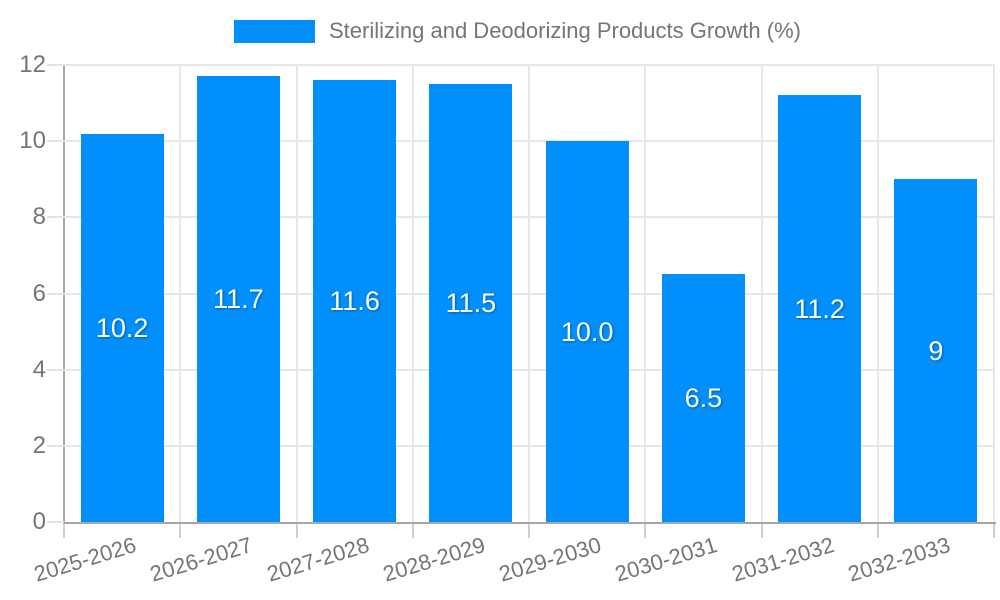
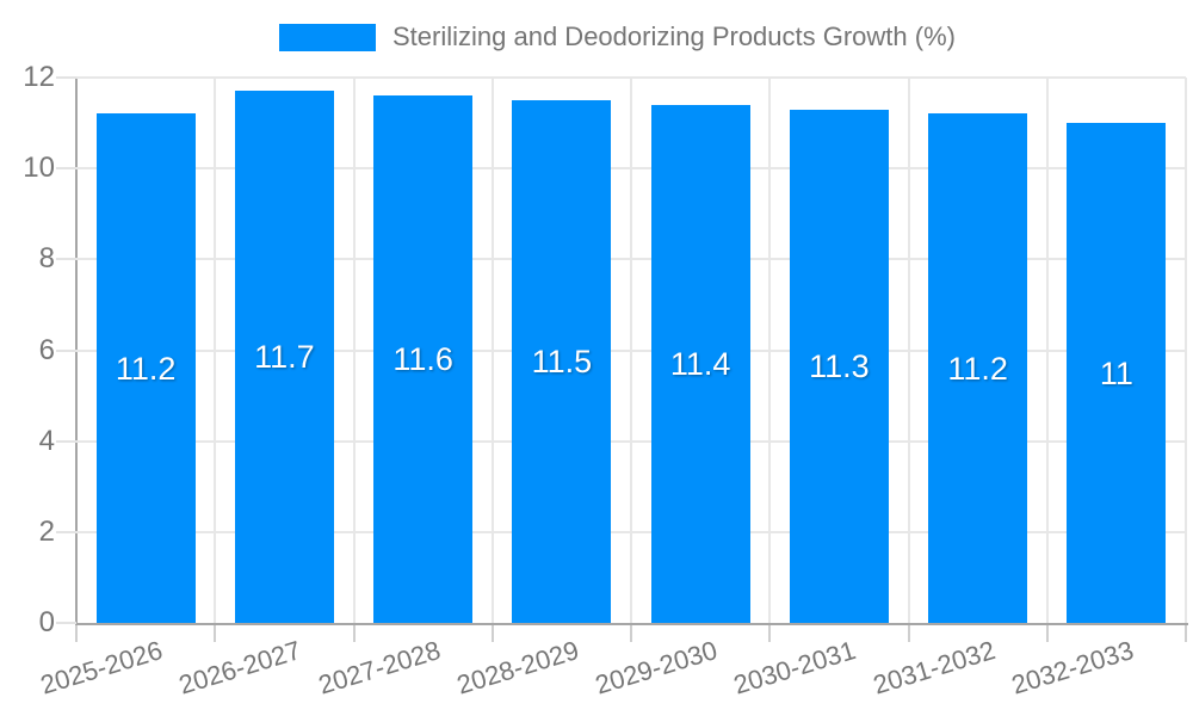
2025-2026: 10.2 -> 11.2
2029-2030: 10.0 -> 11.4
2030-2031: 6.5 -> 11.3
2032-2033: 9 -> 11
